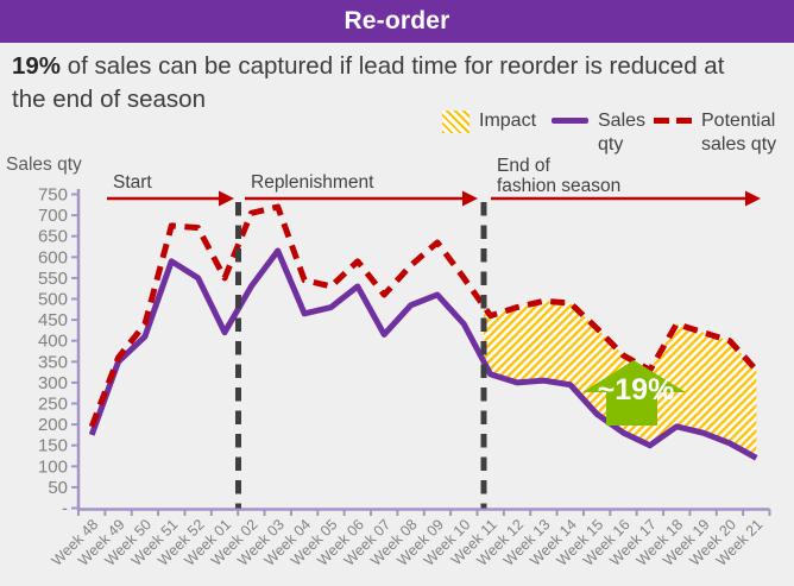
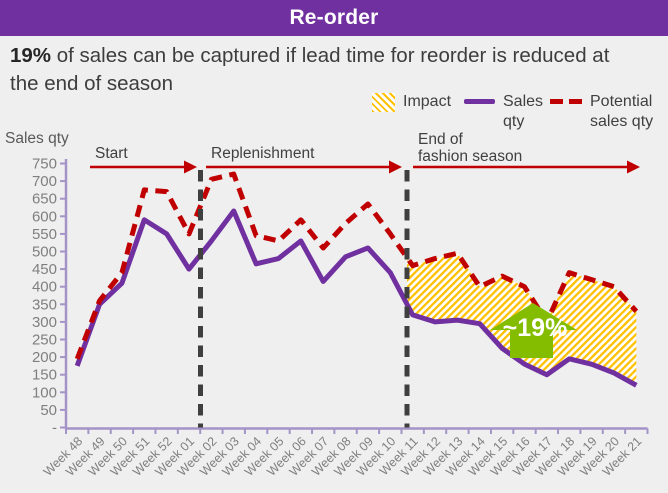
Sales qty/Week 01: 420 -> 450
Potential sales qty/Week 14: 490 -> 400
Potential sales qty/Week 16: 360 -> 400
Potential sales qty/Week 17: 330 -> 300
